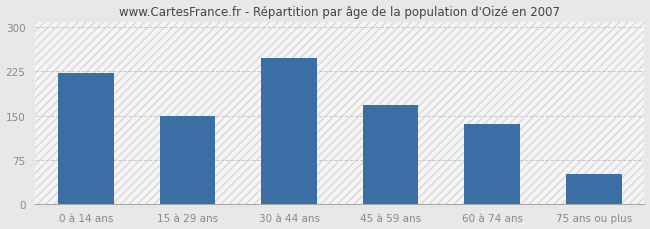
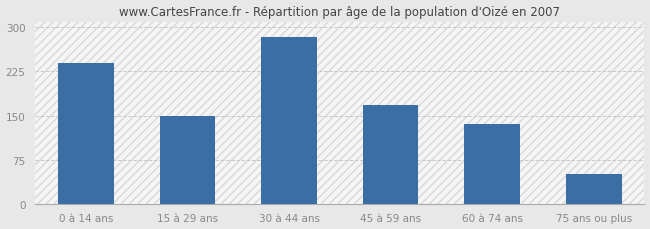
0 à 14 ans: 222 -> 240
30 à 44 ans: 248 -> 284
